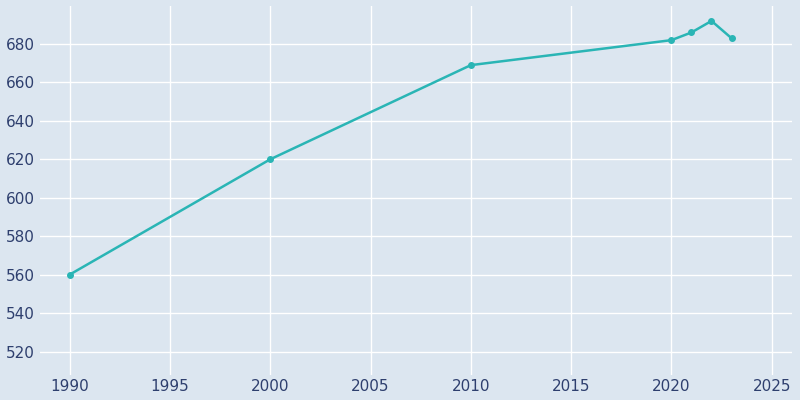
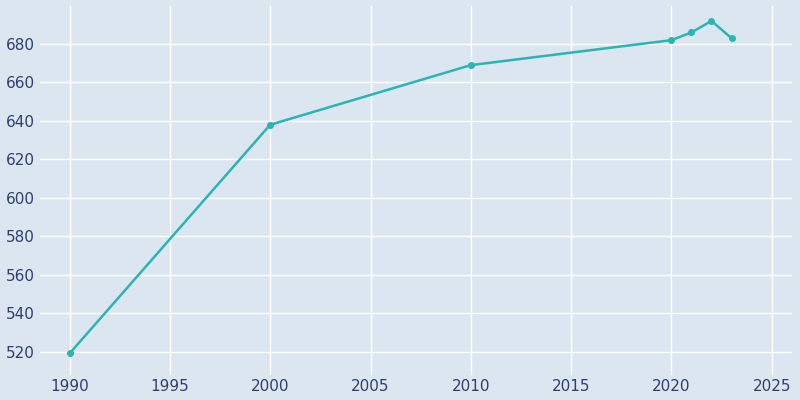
1990: 560 -> 519
2000: 620 -> 638
